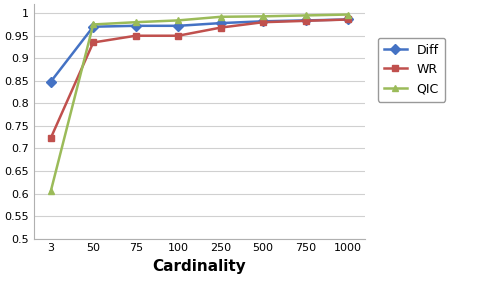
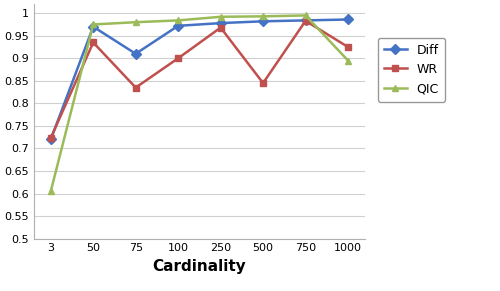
Diff/3: 0.848 -> 0.720
Diff/75: 0.972 -> 0.910
WR/75: 0.950 -> 0.835
WR/100: 0.950 -> 0.900
WR/500: 0.980 -> 0.845
WR/1000: 0.986 -> 0.925
QIC/1000: 0.997 -> 0.895
